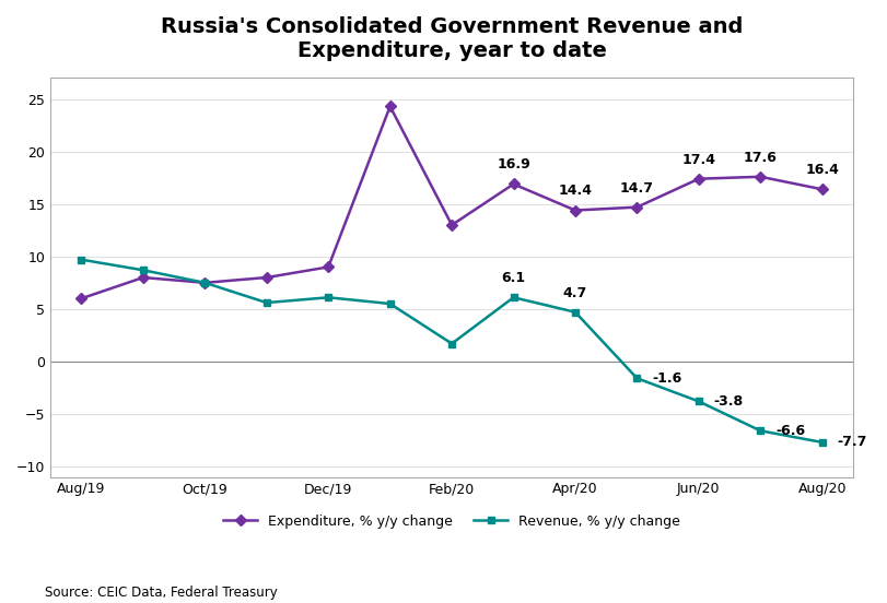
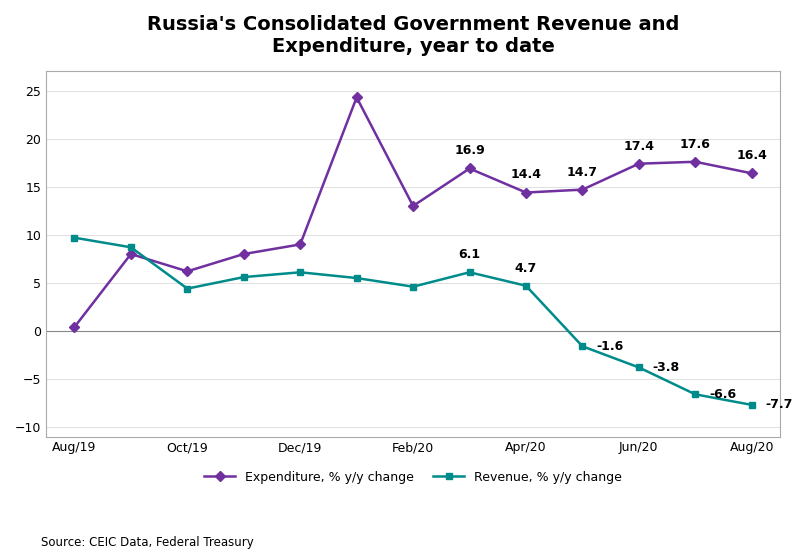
Expenditure, % y/y change/Aug/19: 6.0 -> 0.4
Expenditure, % y/y change/Oct/19: 7.5 -> 6.2
Revenue, % y/y change/Oct/19: 7.5 -> 4.4
Revenue, % y/y change/Feb/20: 1.7 -> 4.6
